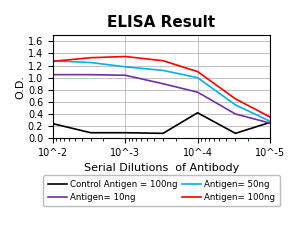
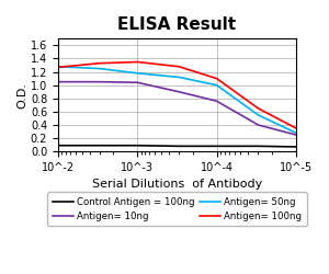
Control Antigen = 100ng/10^-2: 0.24 -> 0.09
Control Antigen = 100ng/10^-4: 0.42 -> 0.08
Control Antigen = 100ng/10^-5: 0.26 -> 0.07
